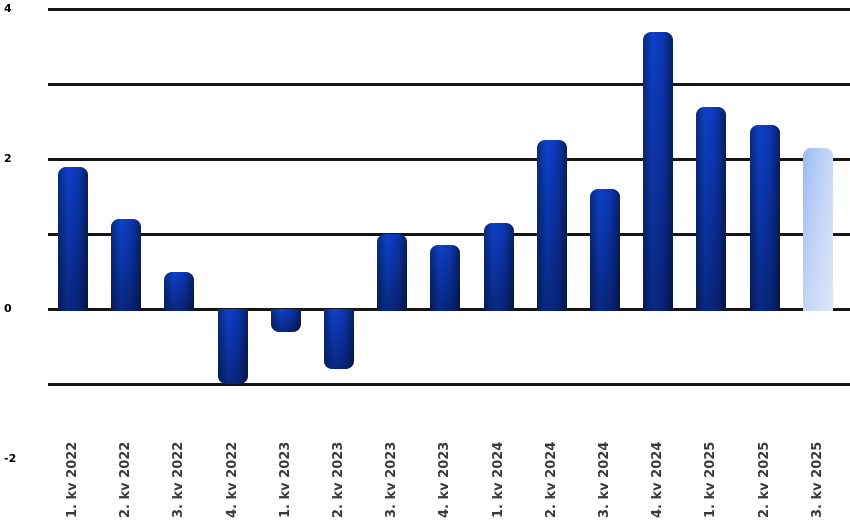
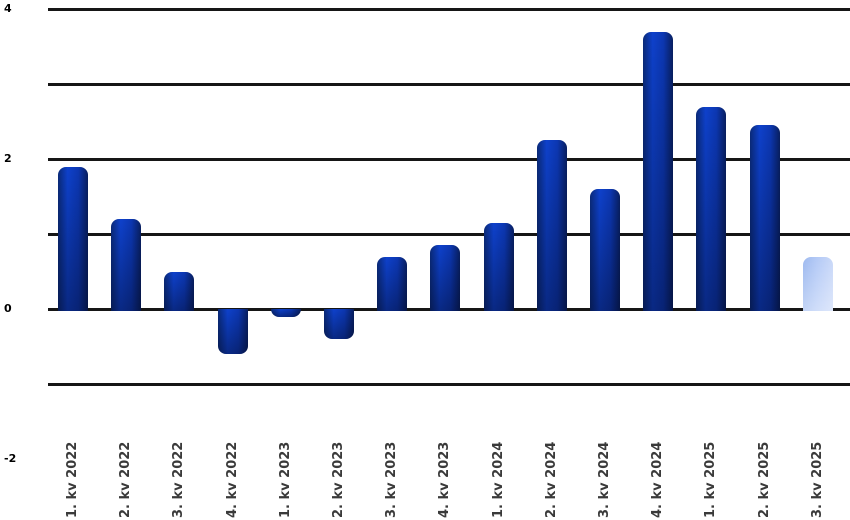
4. kv 2022: -1.0 -> -0.6
1. kv 2023: -0.3 -> -0.1
2. kv 2023: -0.8 -> -0.4
3. kv 2023: 1.0 -> 0.7
3. kv 2025: 2.1 -> 0.7
